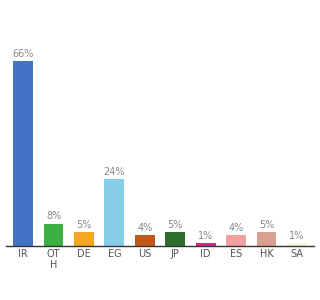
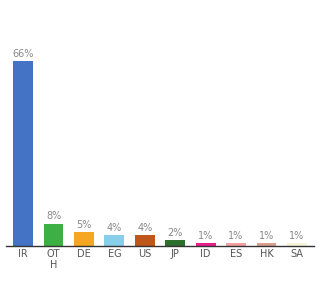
EG: 24% -> 4%
JP: 5% -> 2%
ES: 4% -> 1%
HK: 5% -> 1%
